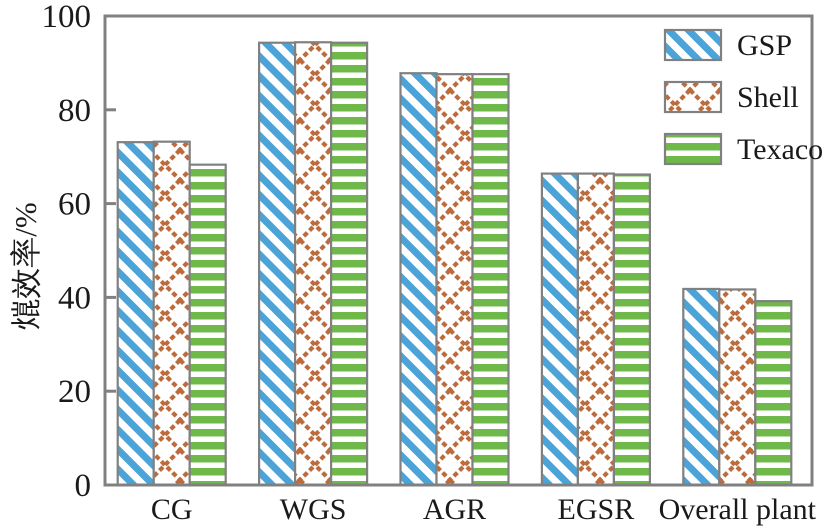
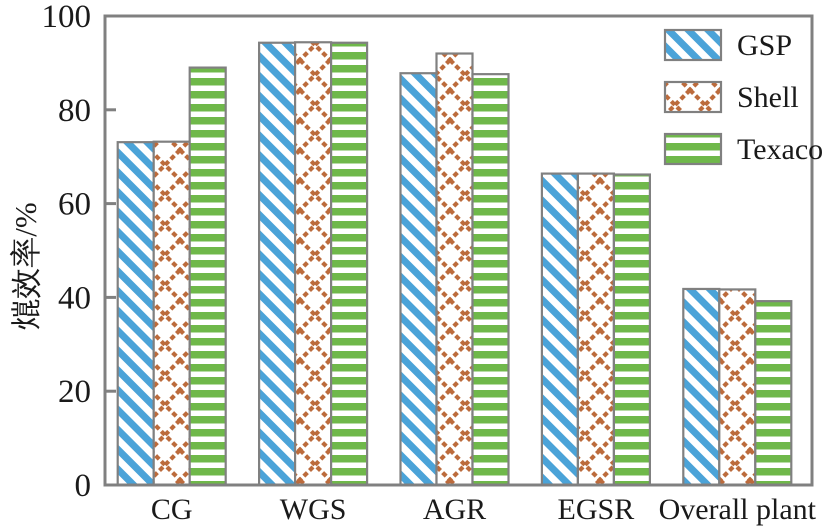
Texaco/CG: 68 -> 89
Shell/AGR: 88 -> 92
